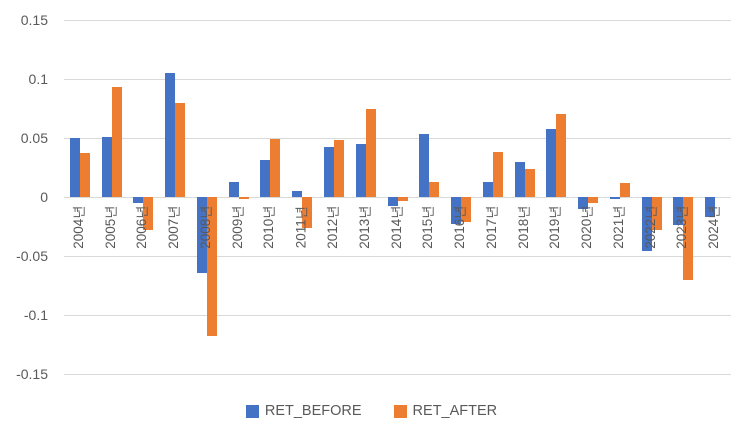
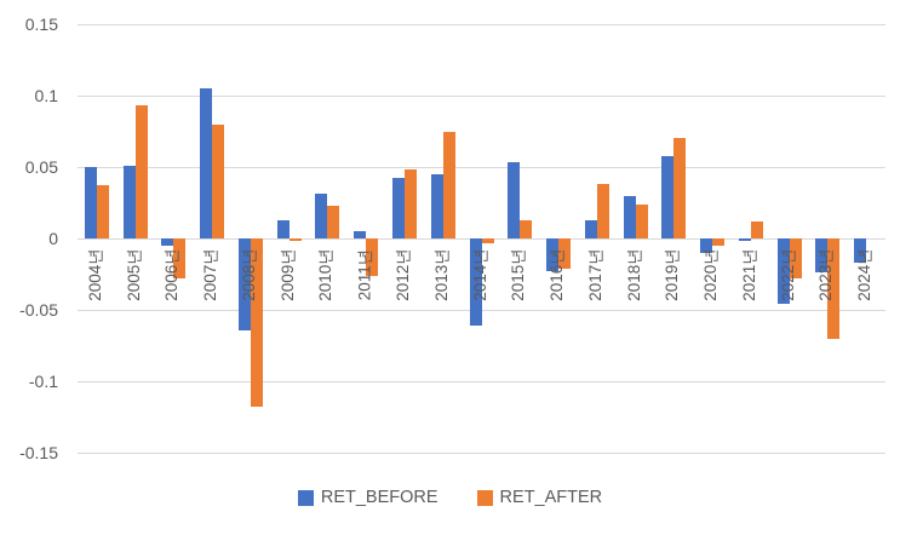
RET_AFTER/2010년: 0.049 -> 0.023
RET_BEFORE/2014년: -0.008 -> -0.061
